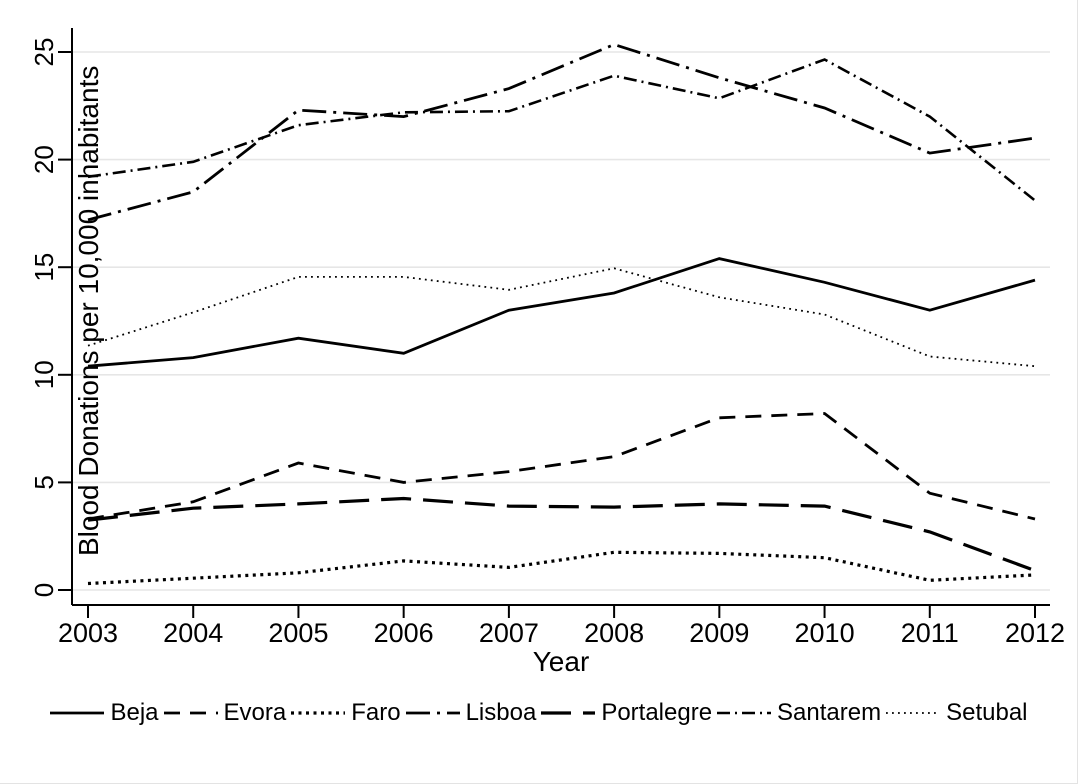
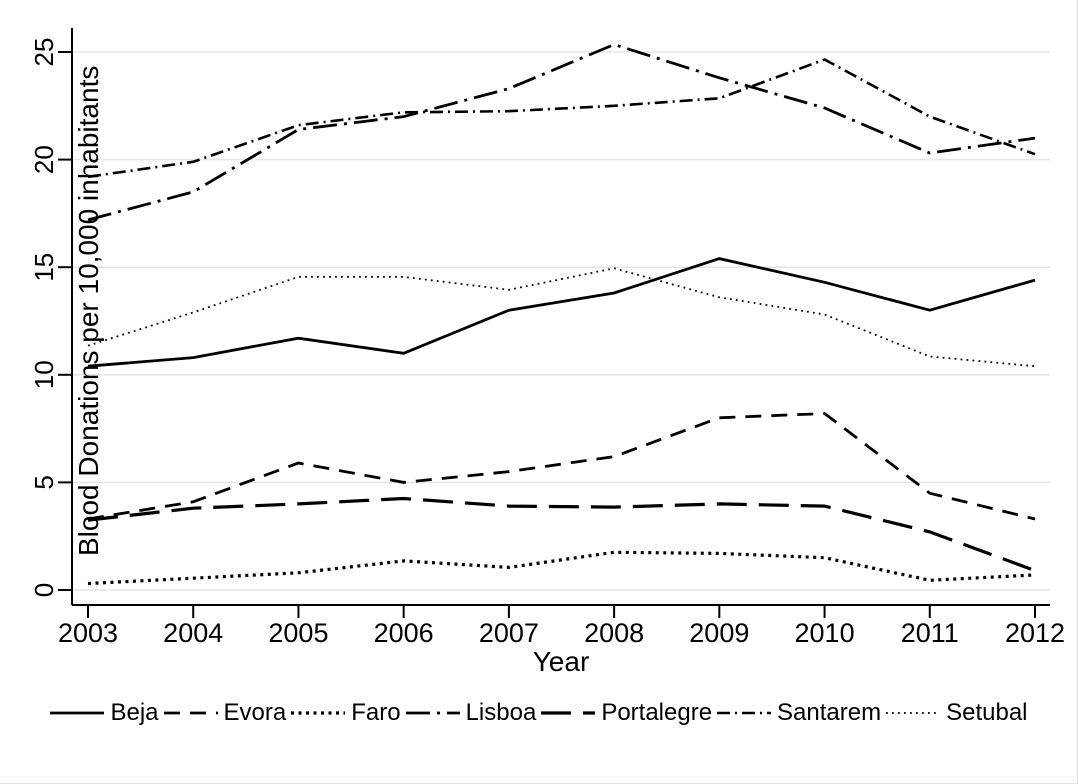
Lisboa/2005: 22.3 -> 21.4
Santarem/2008: 23.9 -> 22.5
Santarem/2012: 18.1 -> 20.2
